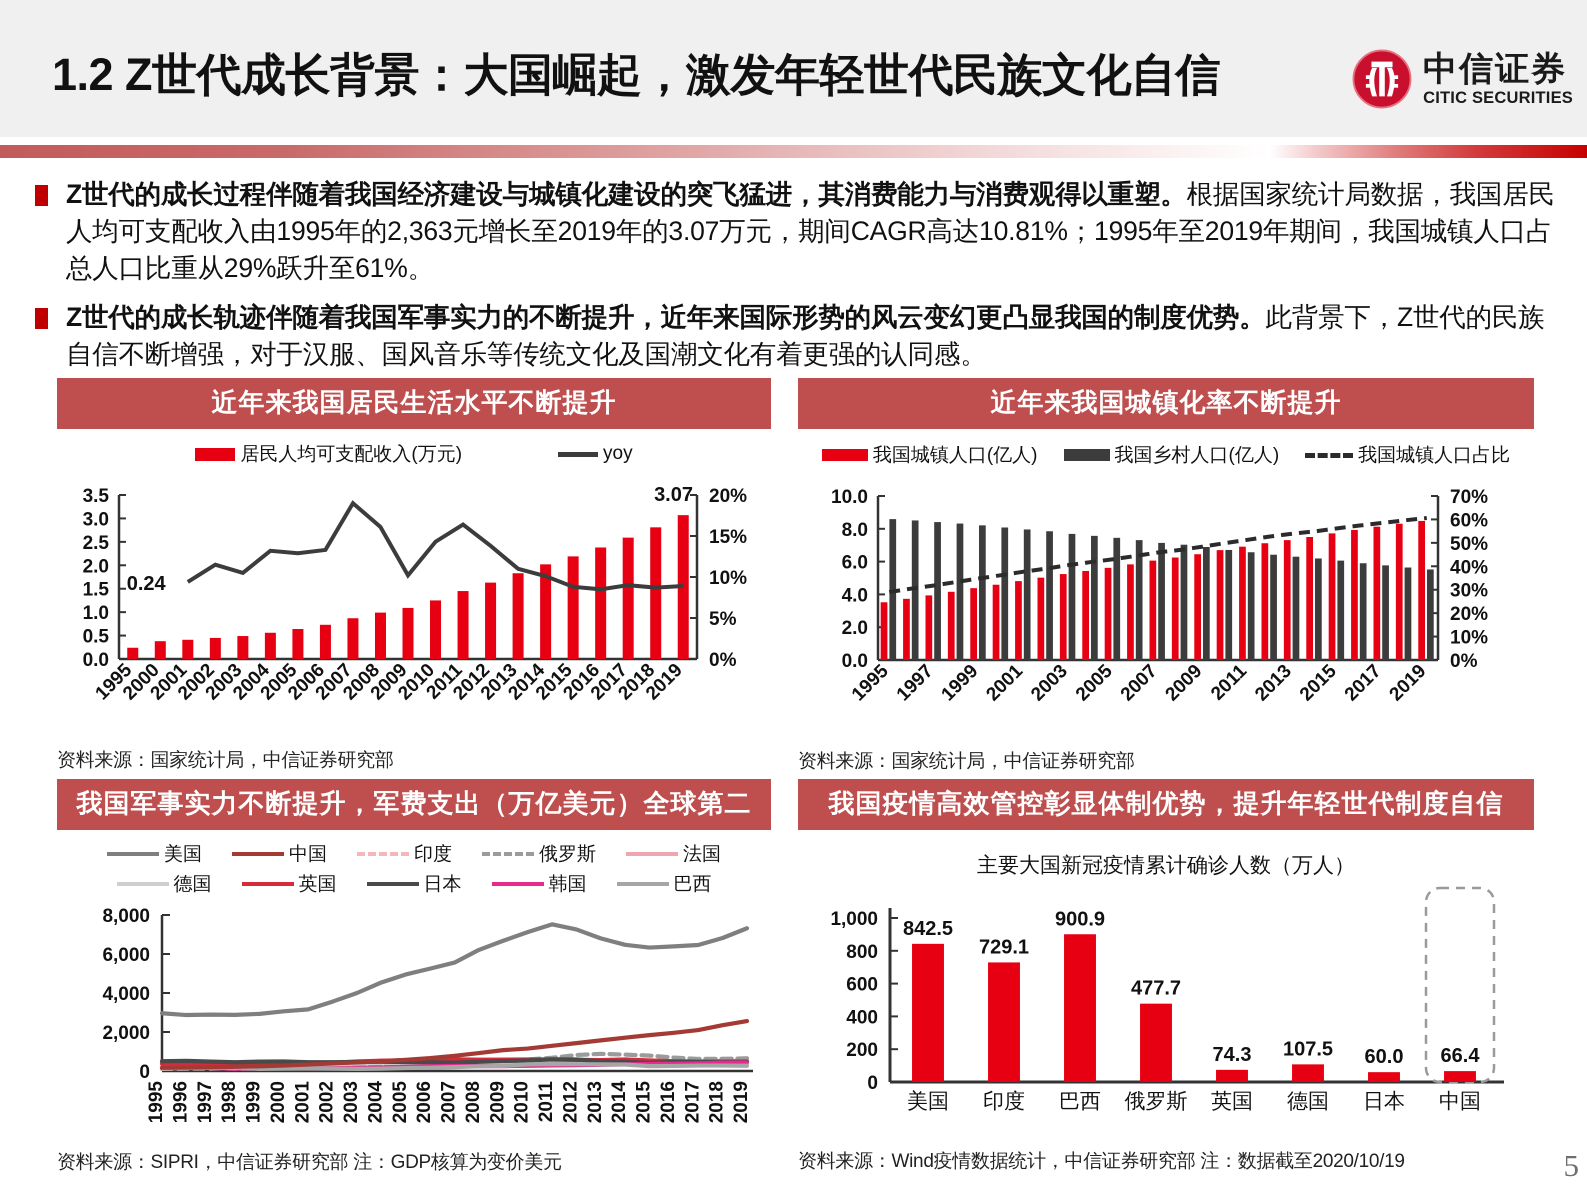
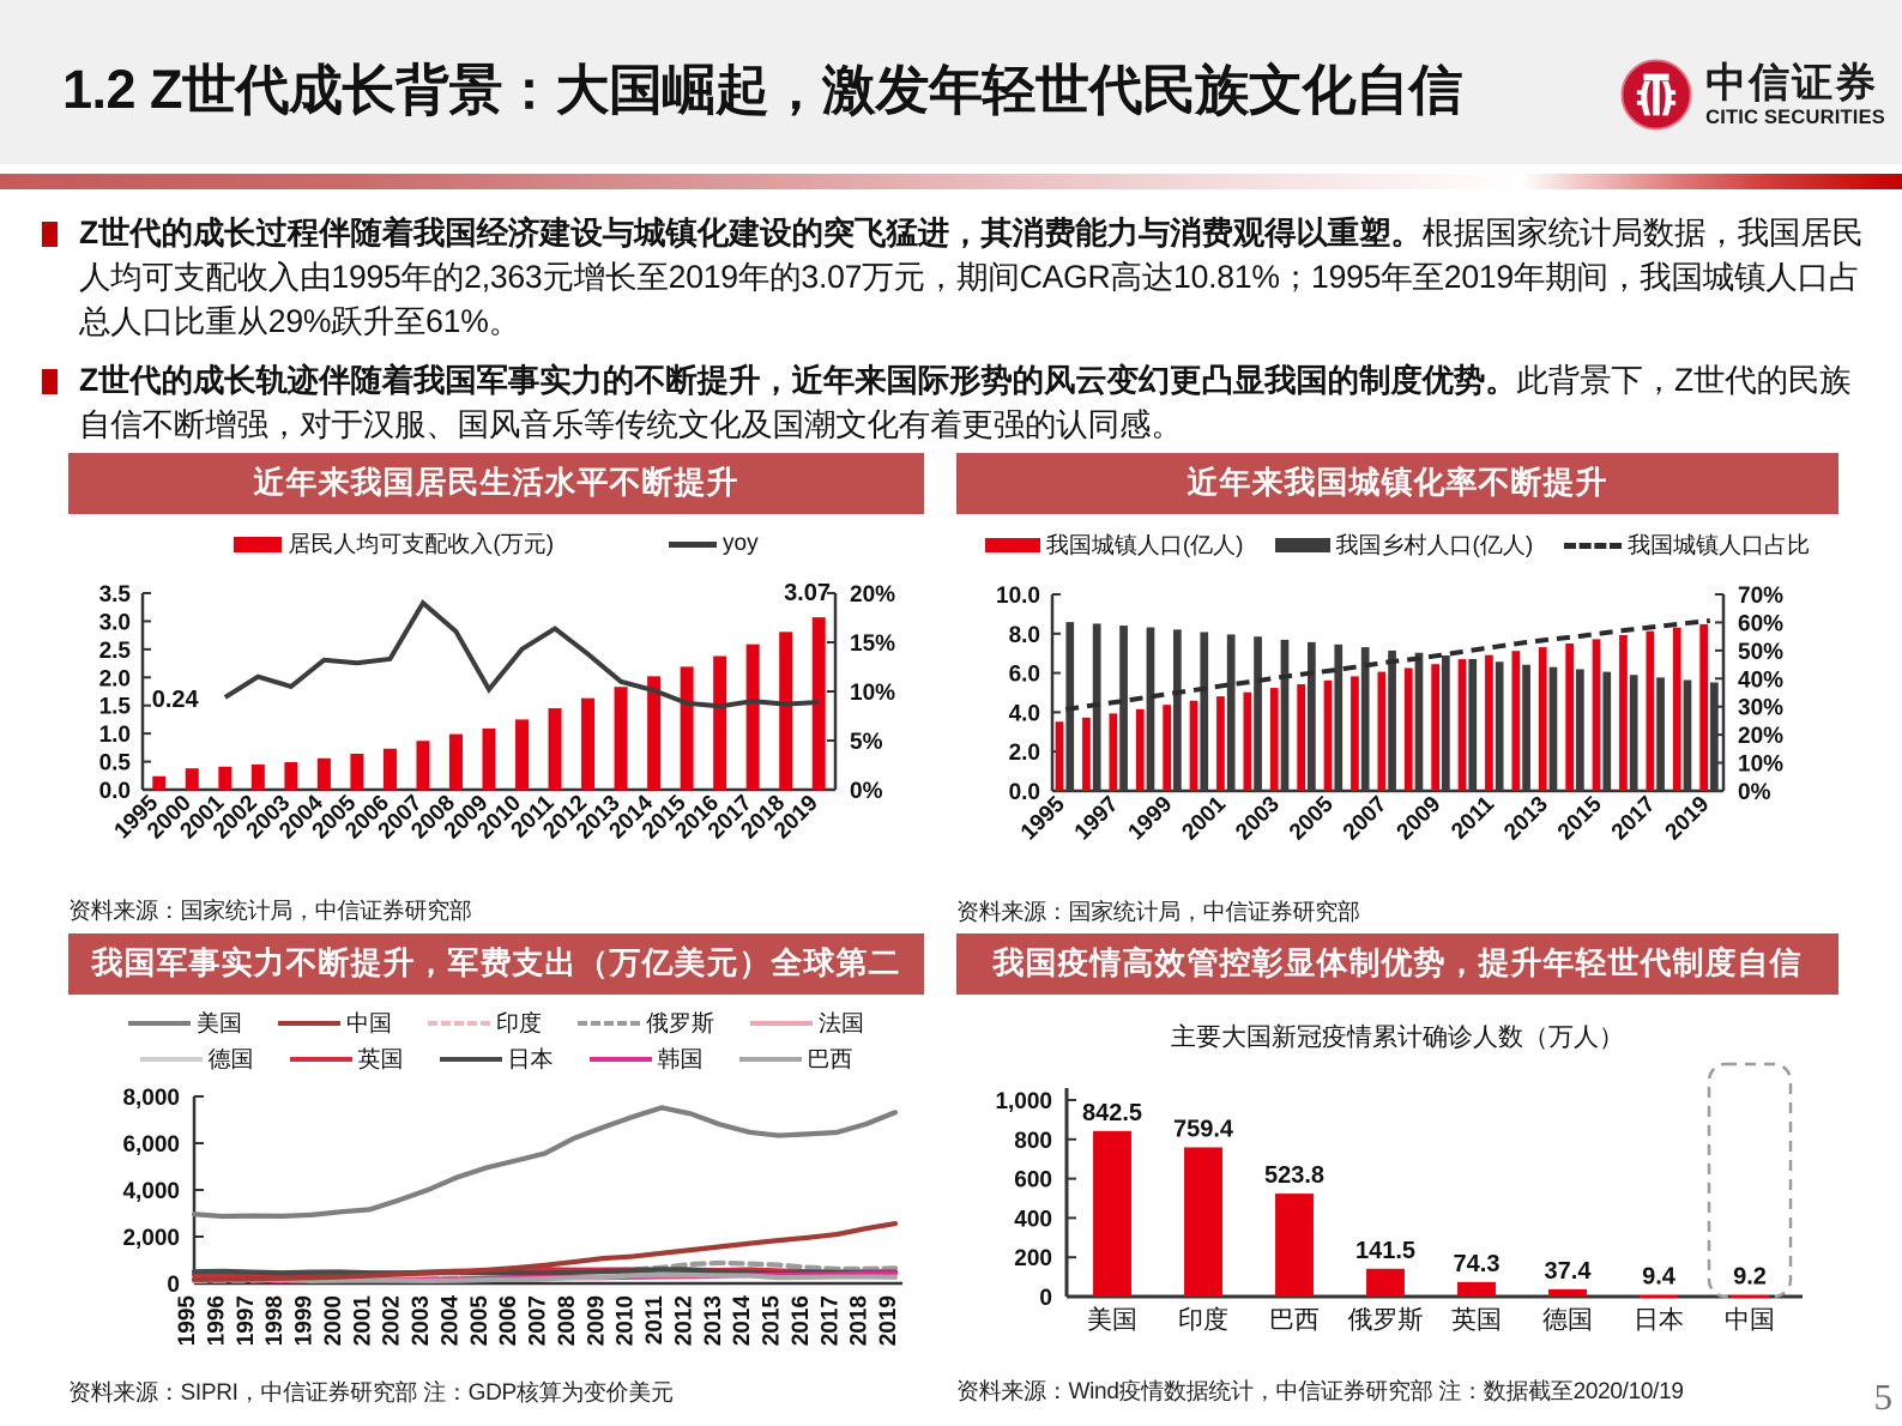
主要大国新冠疫情累计确诊人数（万人）/印度: 729.1 -> 759.4
主要大国新冠疫情累计确诊人数（万人）/巴西: 900.9 -> 523.8
主要大国新冠疫情累计确诊人数（万人）/俄罗斯: 477.7 -> 141.5
主要大国新冠疫情累计确诊人数（万人）/德国: 107.5 -> 37.4
主要大国新冠疫情累计确诊人数（万人）/日本: 60.0 -> 9.4
主要大国新冠疫情累计确诊人数（万人）/中国: 66.4 -> 9.2
